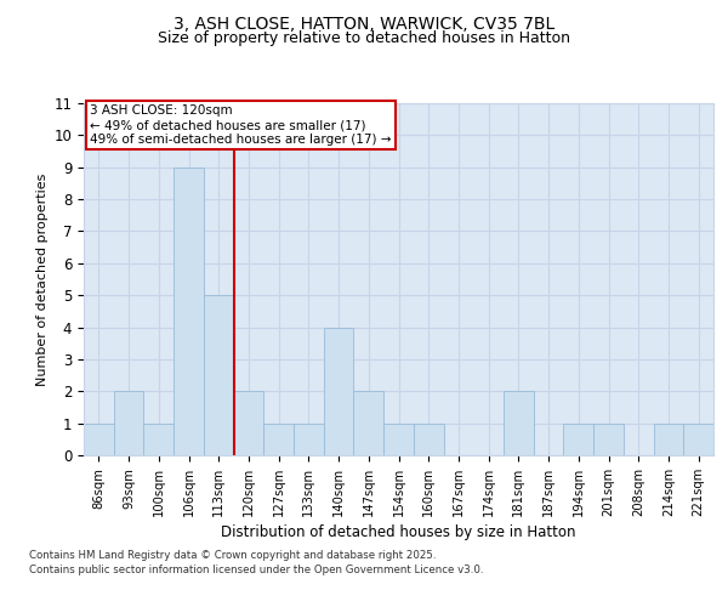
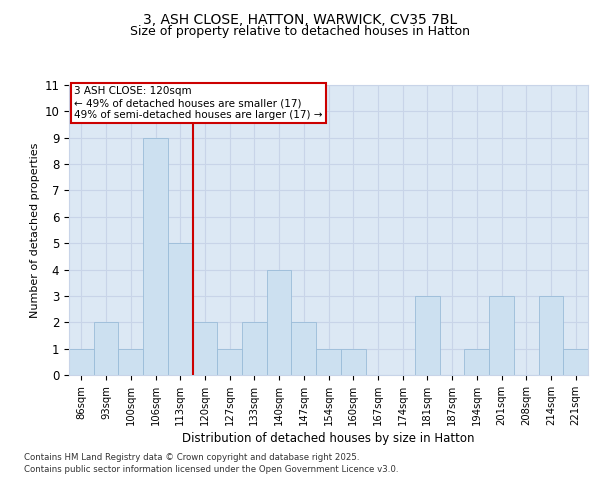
133sqm: 1 -> 2
181sqm: 2 -> 3
201sqm: 1 -> 3
214sqm: 1 -> 3
